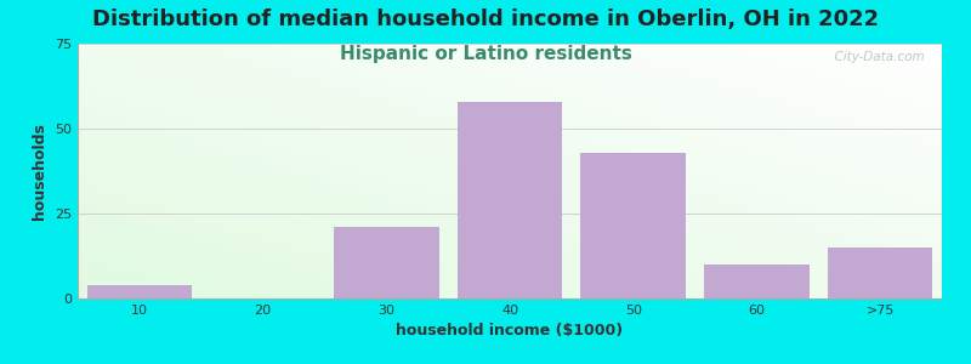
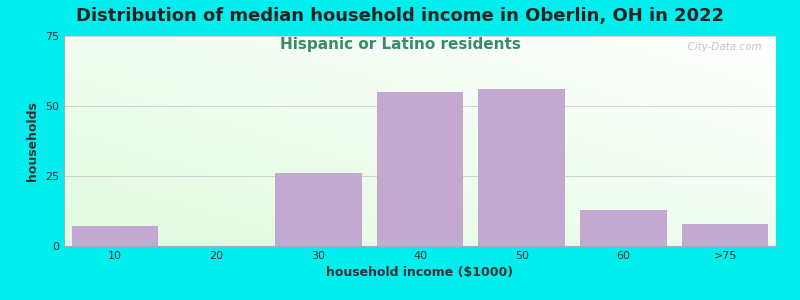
10: 4 -> 7
30: 21 -> 26
40: 58 -> 55
50: 43 -> 56
60: 10 -> 13
>75: 15 -> 8
